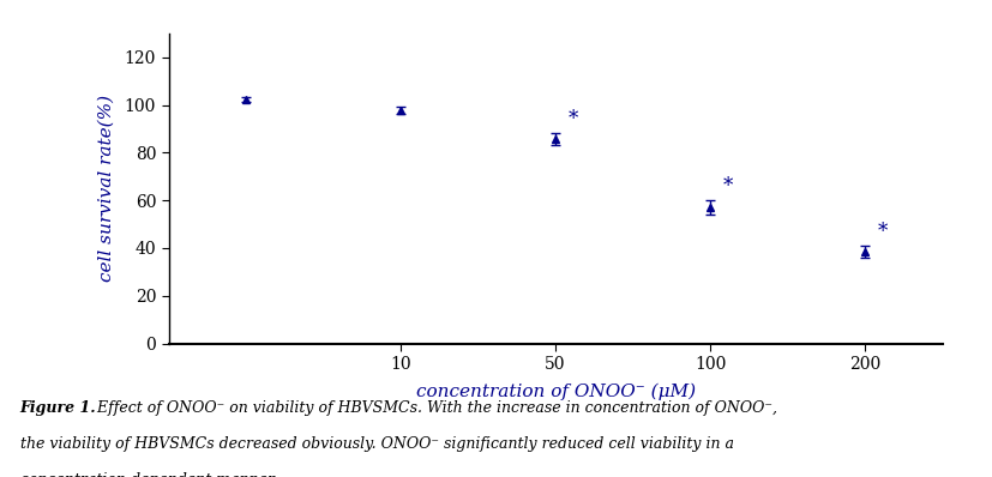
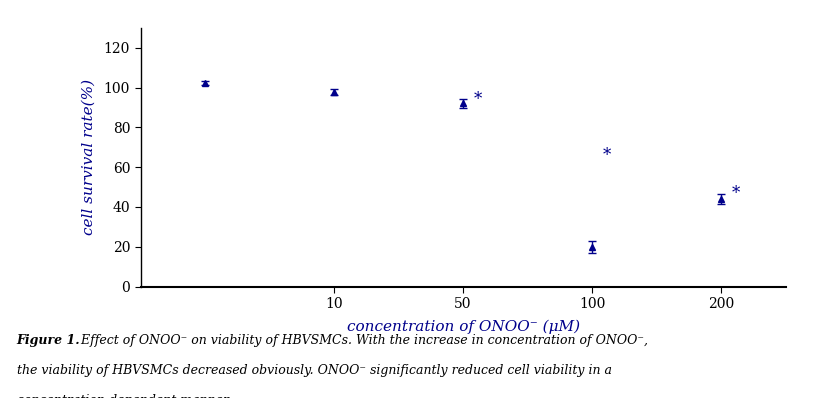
50: 86 -> 92
100: 57 -> 20
200: 38 -> 44
